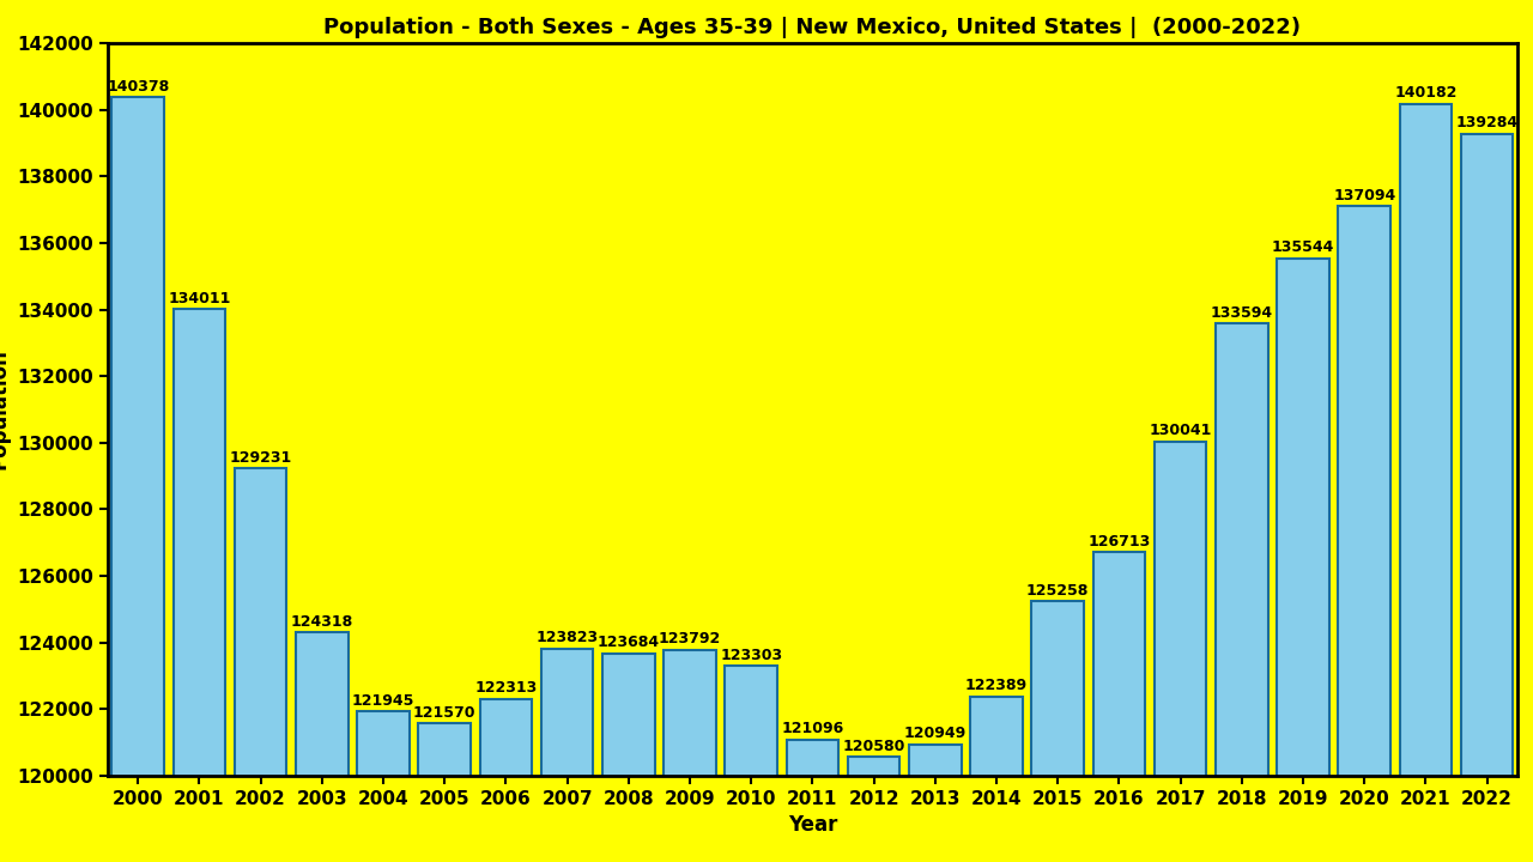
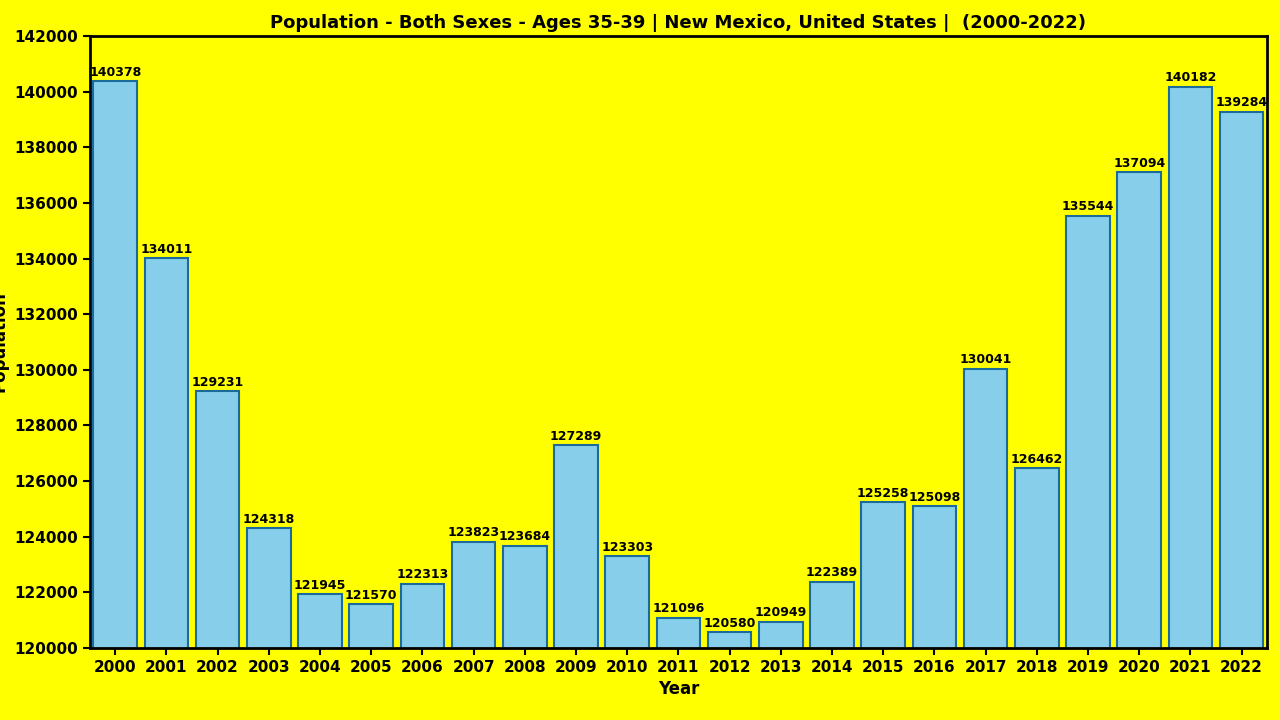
2009: 123792 -> 127289
2016: 126713 -> 125098
2018: 133594 -> 126462
